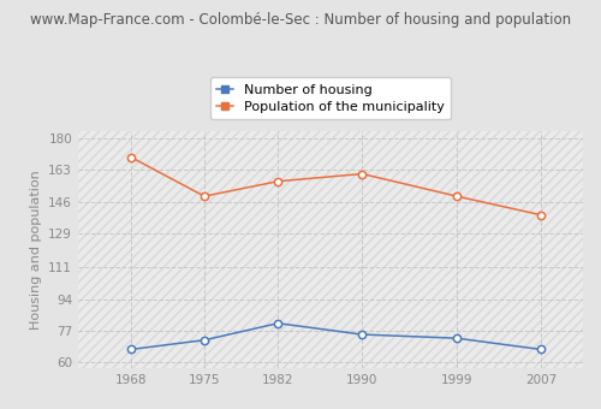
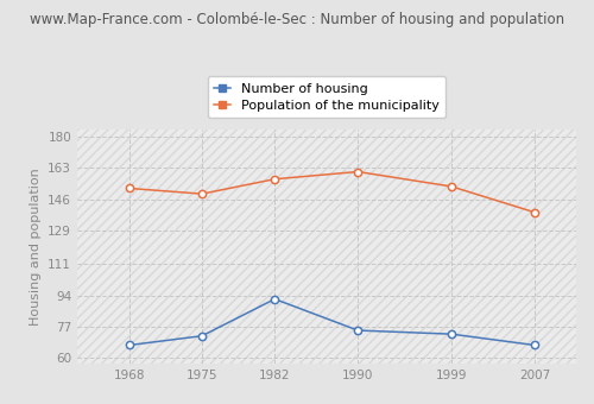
Population of the municipality/1968: 170 -> 152
Number of housing/1982: 81 -> 92
Population of the municipality/1999: 149 -> 153
